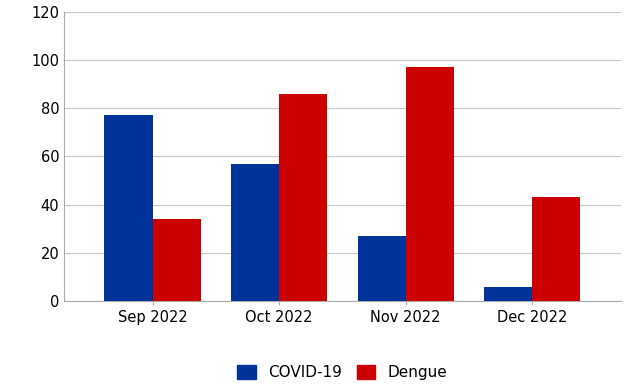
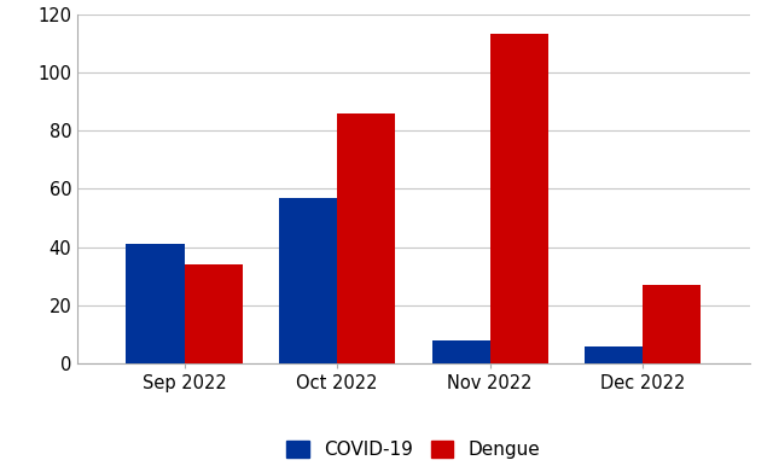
COVID-19/Sep 2022: 77 -> 41
COVID-19/Nov 2022: 27 -> 8
Dengue/Nov 2022: 97 -> 113
Dengue/Dec 2022: 43 -> 27
